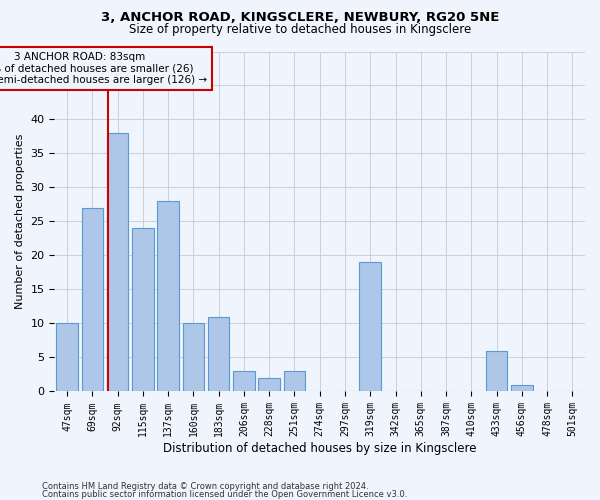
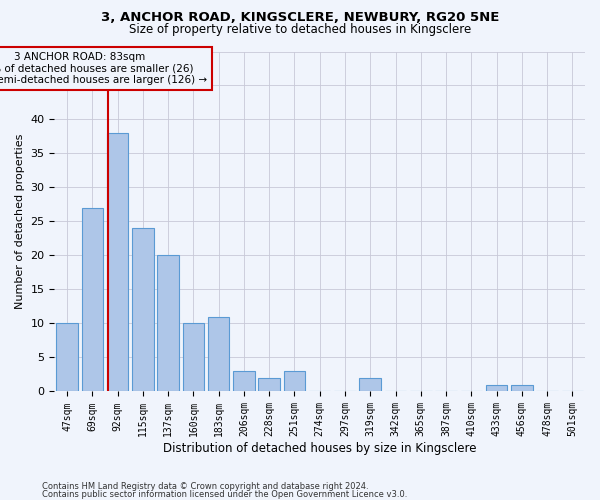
137sqm: 28 -> 20
319sqm: 19 -> 2
433sqm: 6 -> 1
